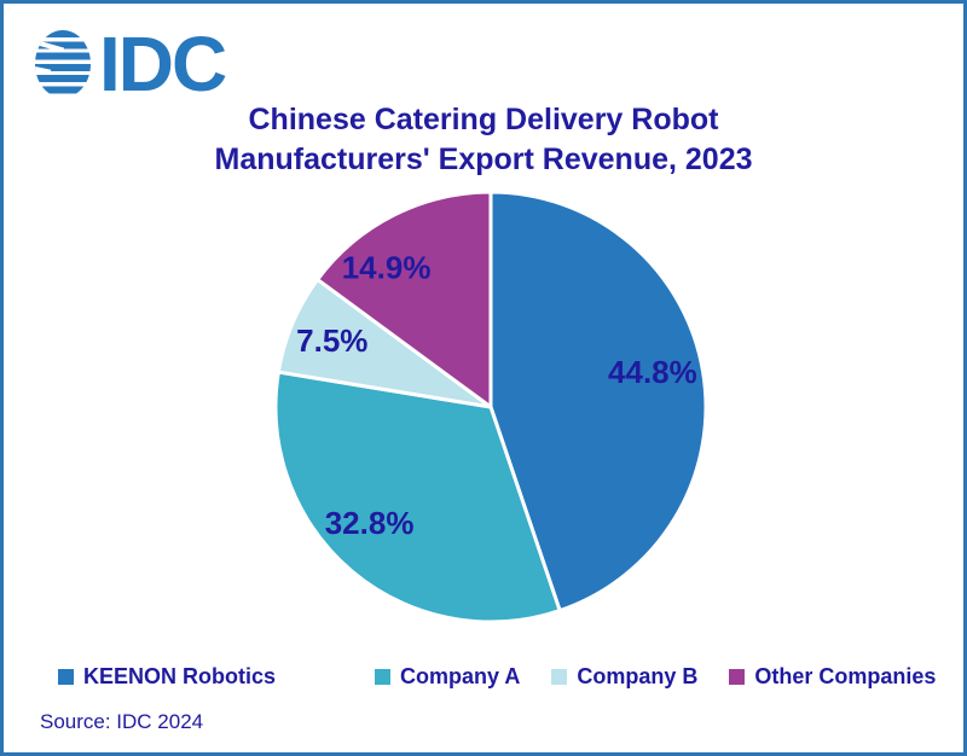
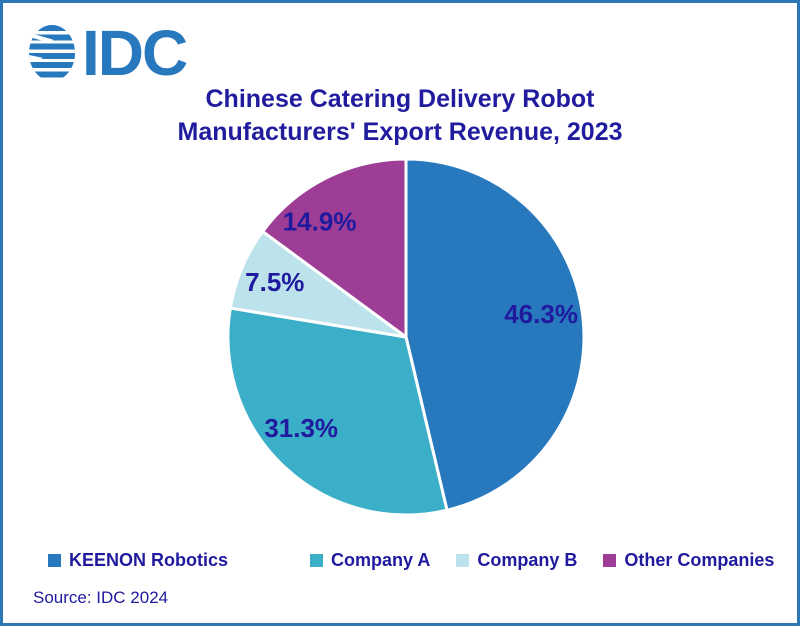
KEENON Robotics: 44.8% -> 46.3%
Company A: 32.8% -> 31.3%
